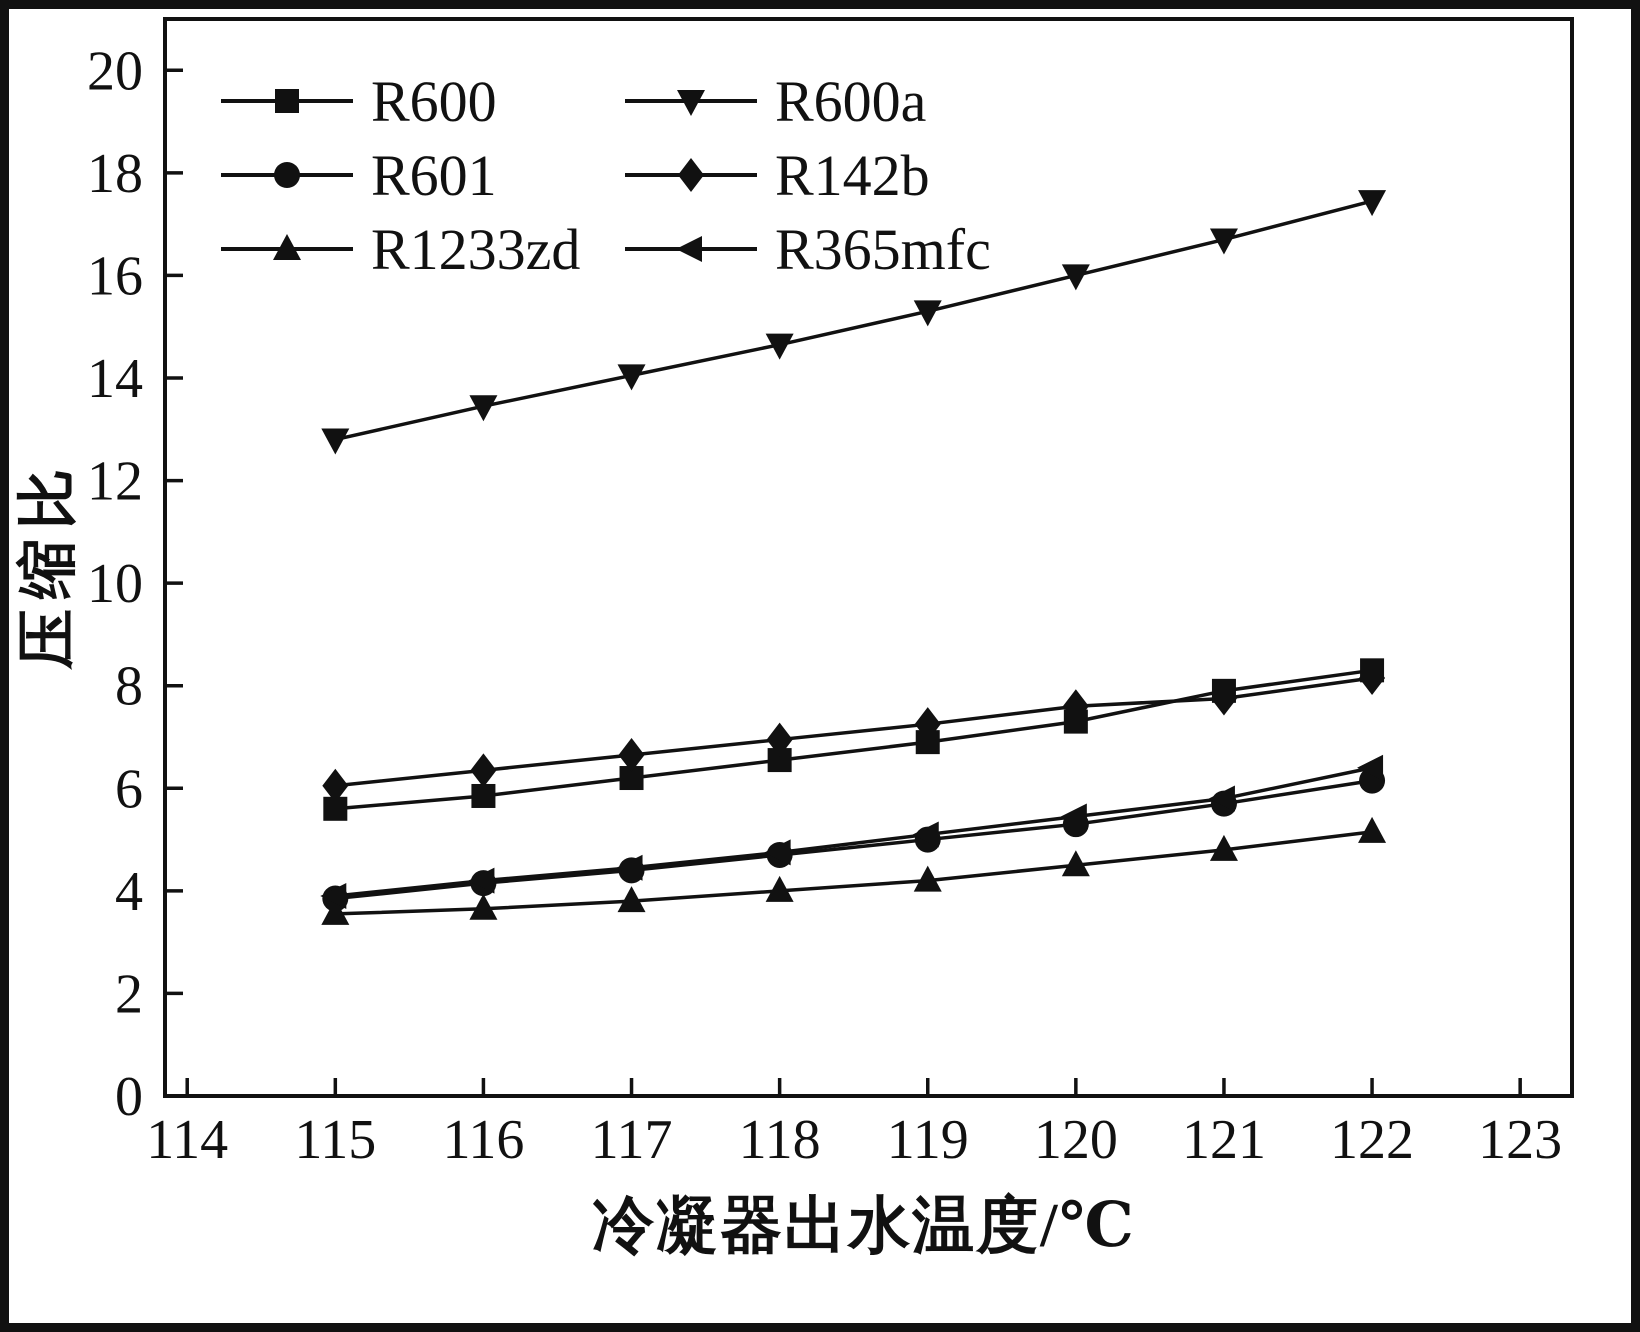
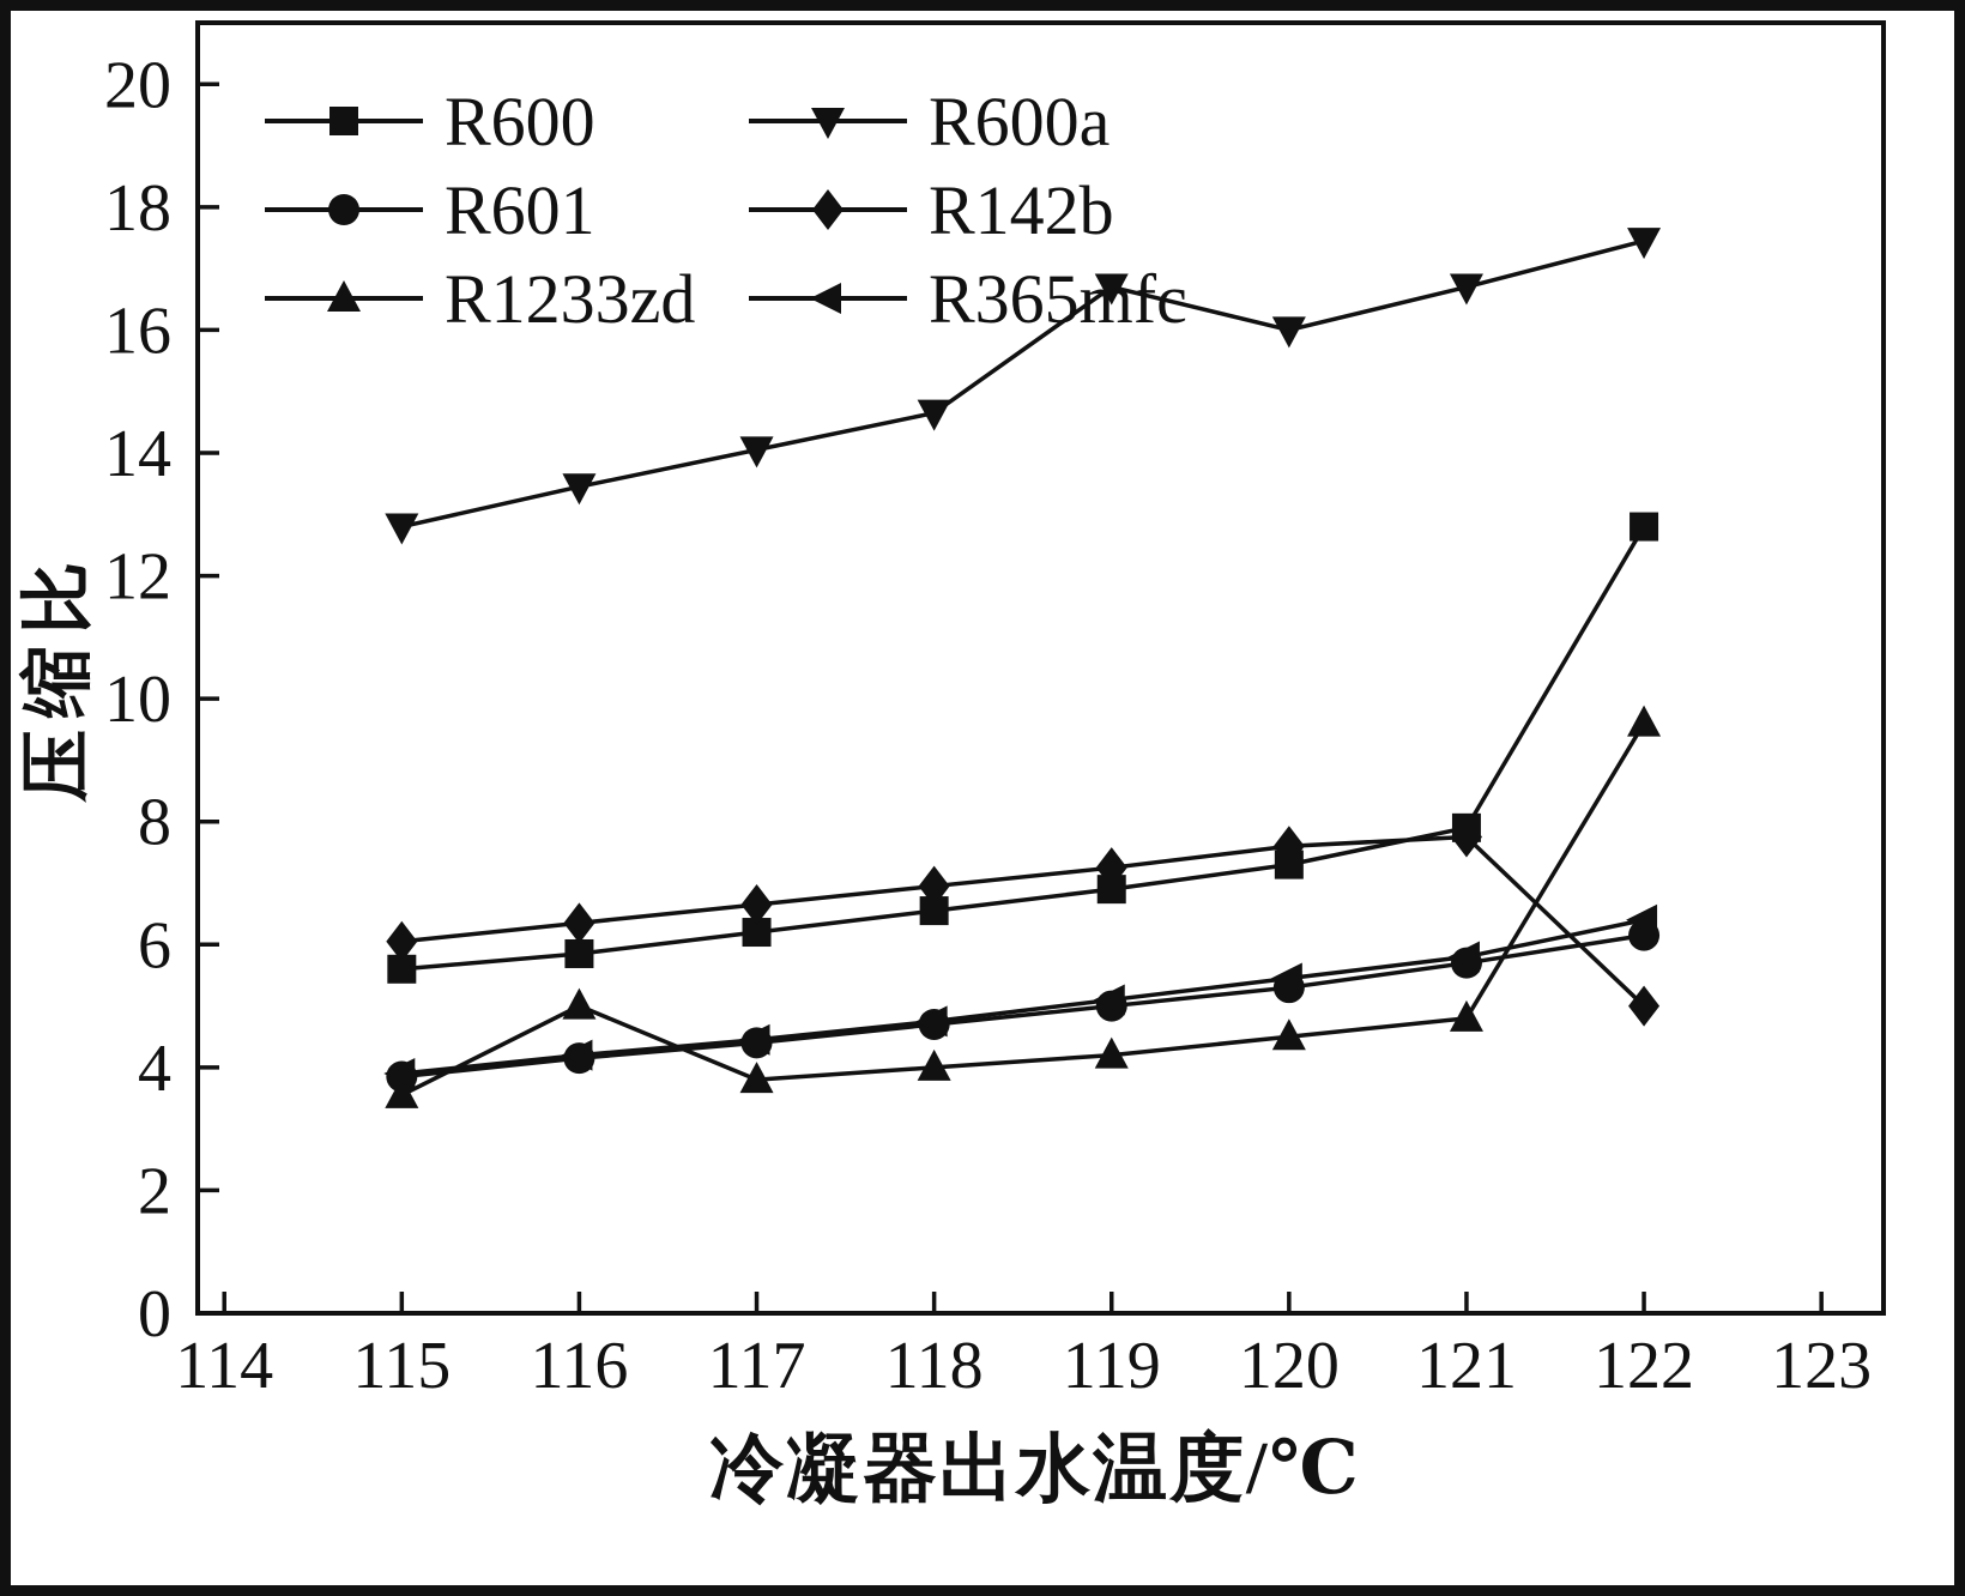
R1233zd/116: 3.6 -> 5.0
R600a/119: 15.3 -> 16.7
R600/122: 8.3 -> 12.8
R142b/122: 8.2 -> 5.0
R1233zd/122: 5.2 -> 9.6
